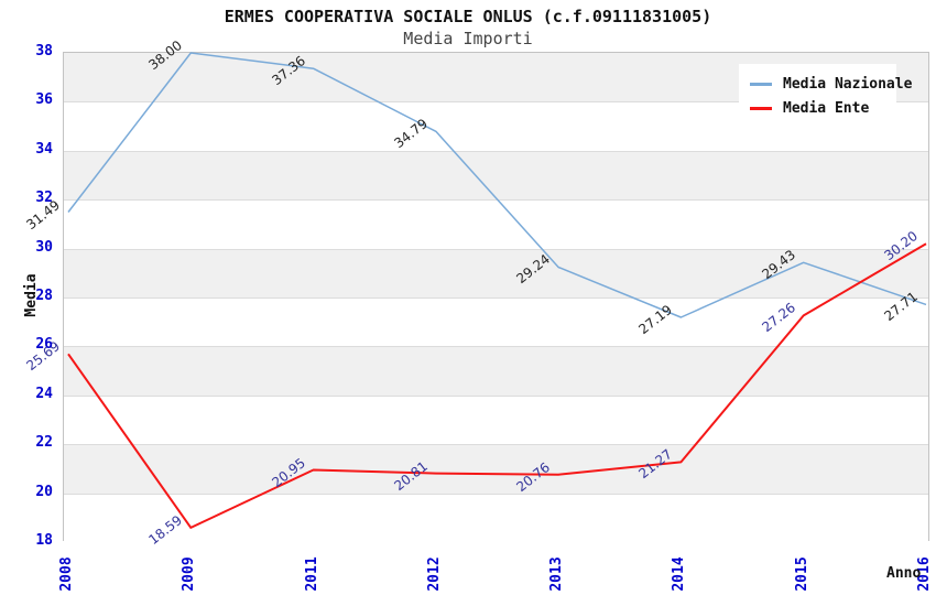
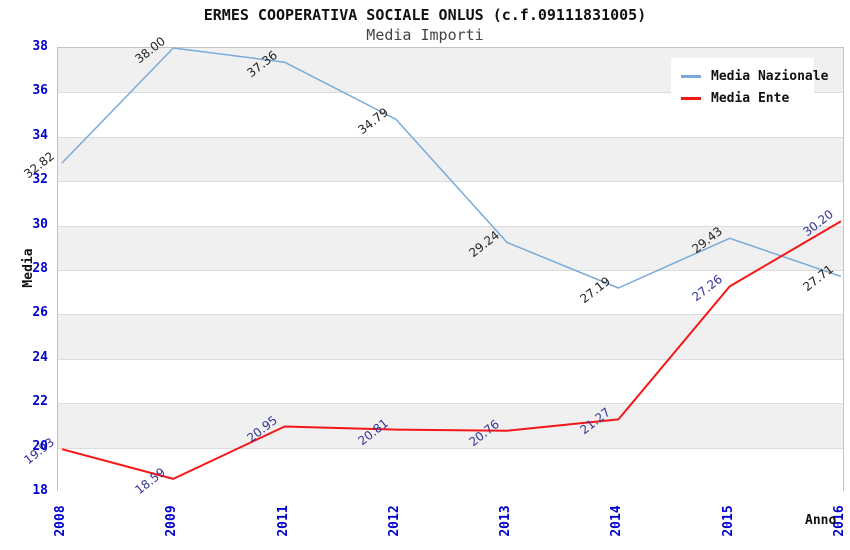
Media Nazionale/2008: 31.49 -> 32.82
Media Ente/2008: 25.69 -> 19.93
